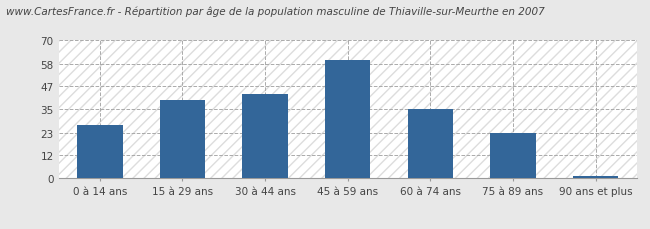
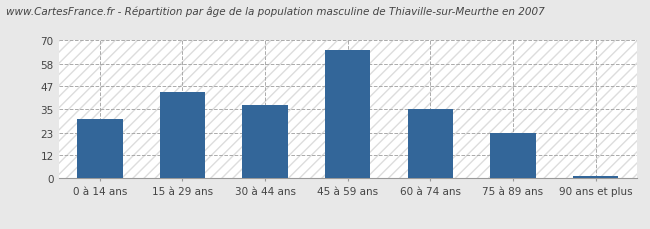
0 à 14 ans: 27 -> 30
15 à 29 ans: 40 -> 44
30 à 44 ans: 43 -> 37
45 à 59 ans: 60 -> 65
